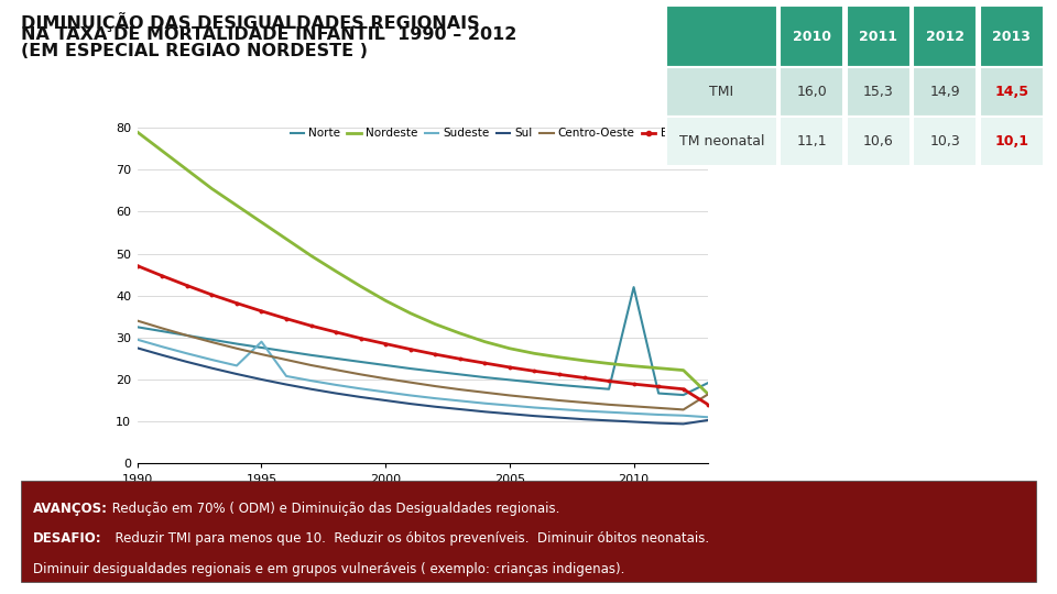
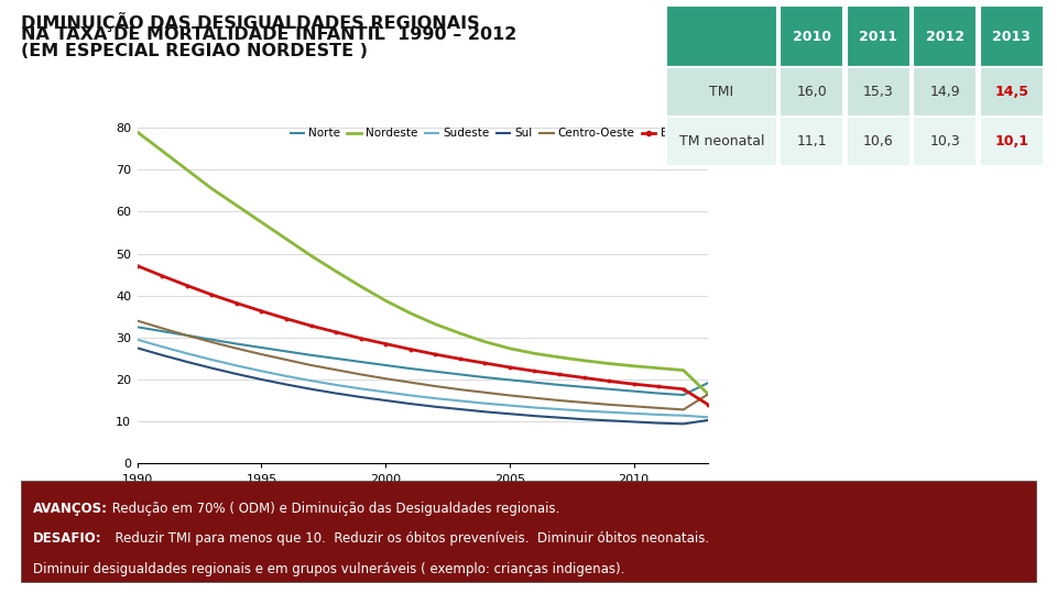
Sudeste/1995: 29.0 -> 22.0
Norte/2010: 42.0 -> 17.2
